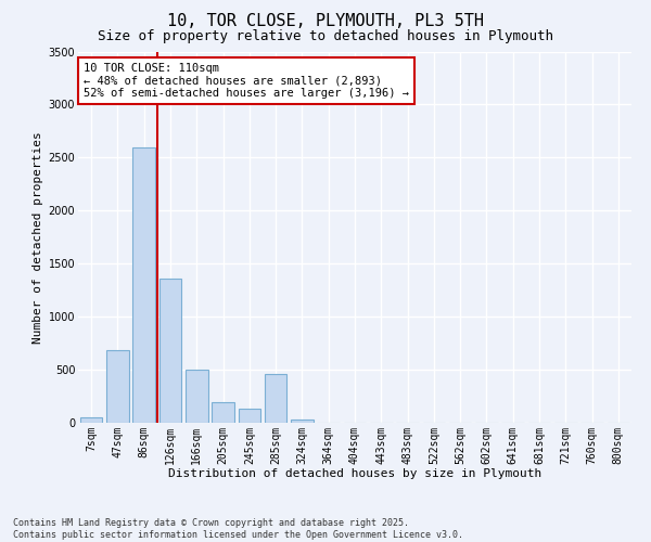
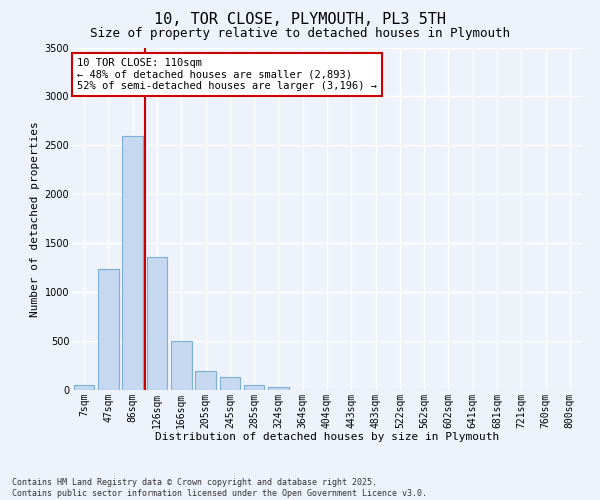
47sqm: 680 -> 1240
285sqm: 460 -> 50
